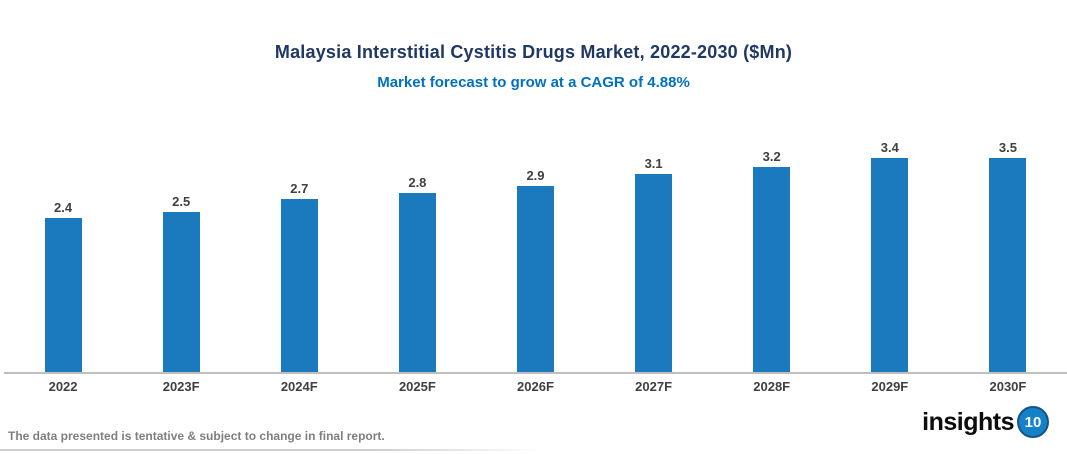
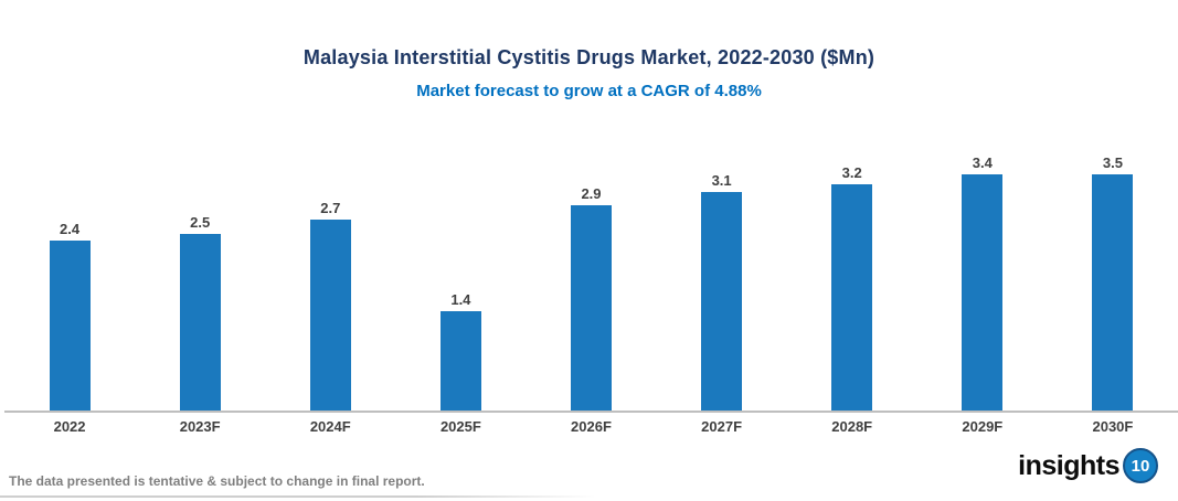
2025F: 2.8 -> 1.4
